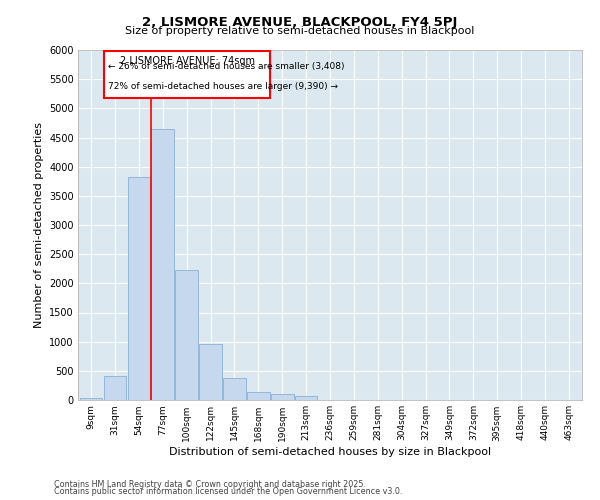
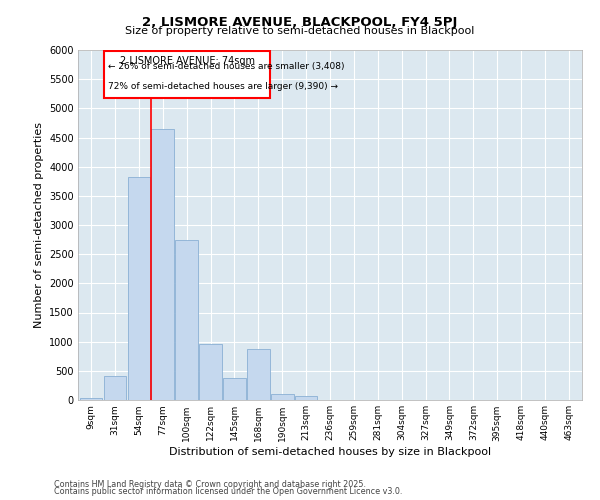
100sqm: 2230 -> 2740
168sqm: 130 -> 880
